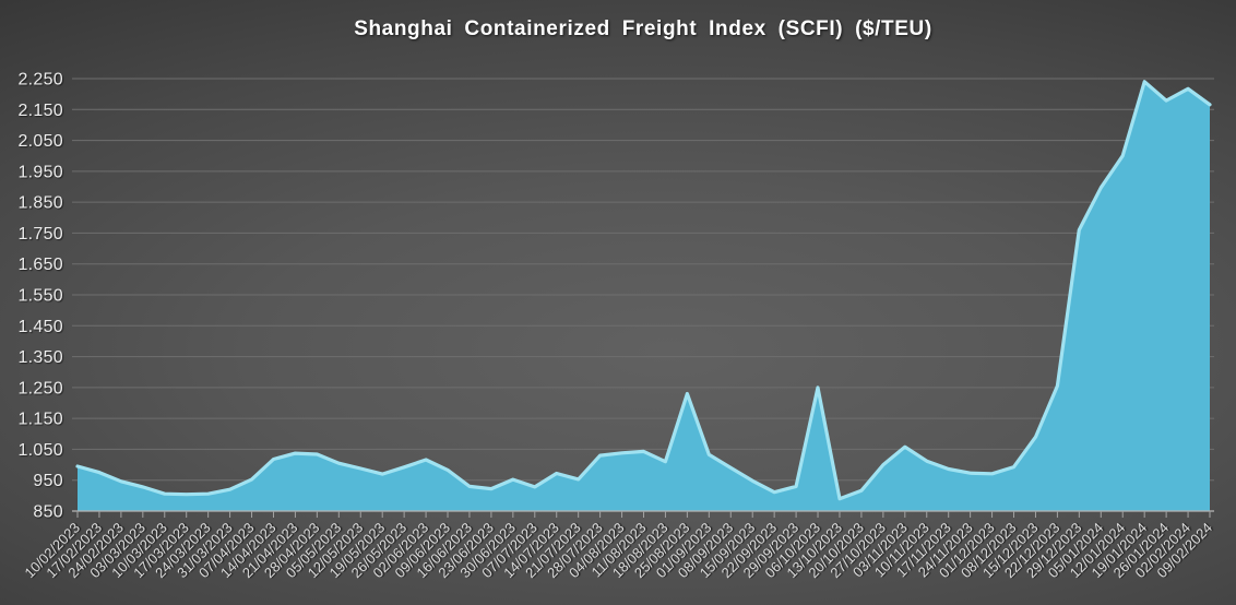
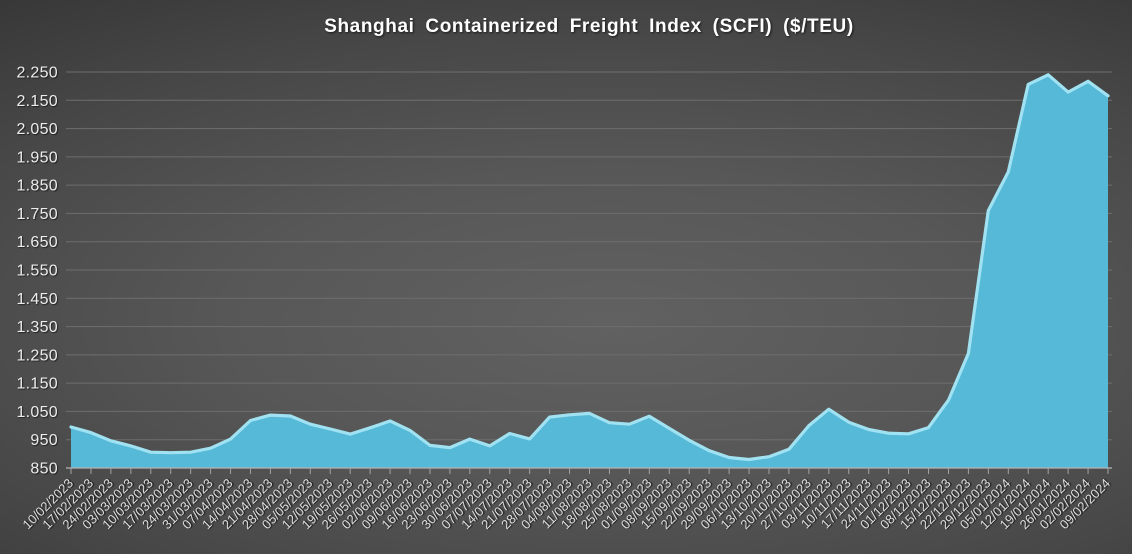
25/08/2023: 1230 -> 1000
29/09/2023: 930 -> 890
06/10/2023: 1250 -> 880
12/01/2024: 2000 -> 2210
